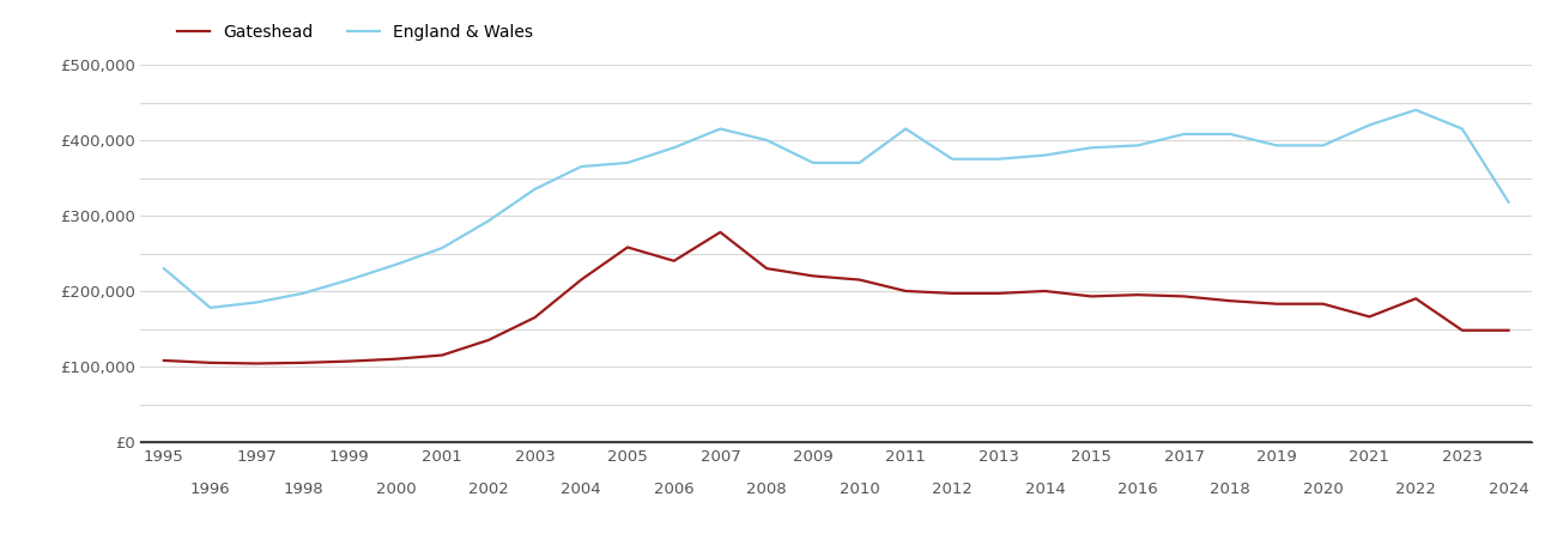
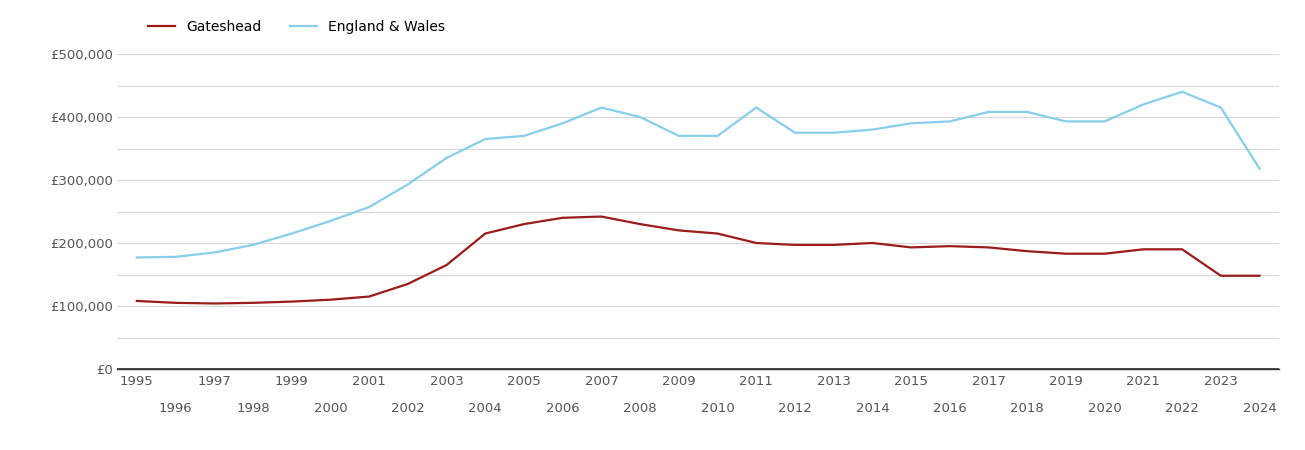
England & Wales/1995: £230,000 -> £177,000
Gateshead/2005: £258,000 -> £230,000
Gateshead/2007: £278,000 -> £242,000
Gateshead/2021: £166,000 -> £190,000
